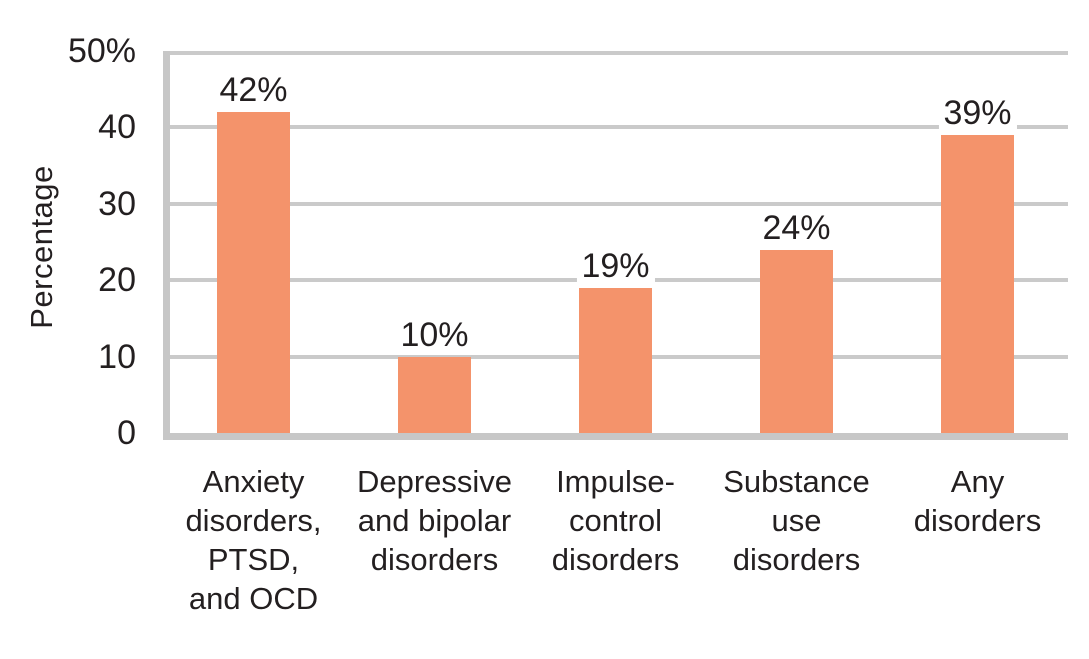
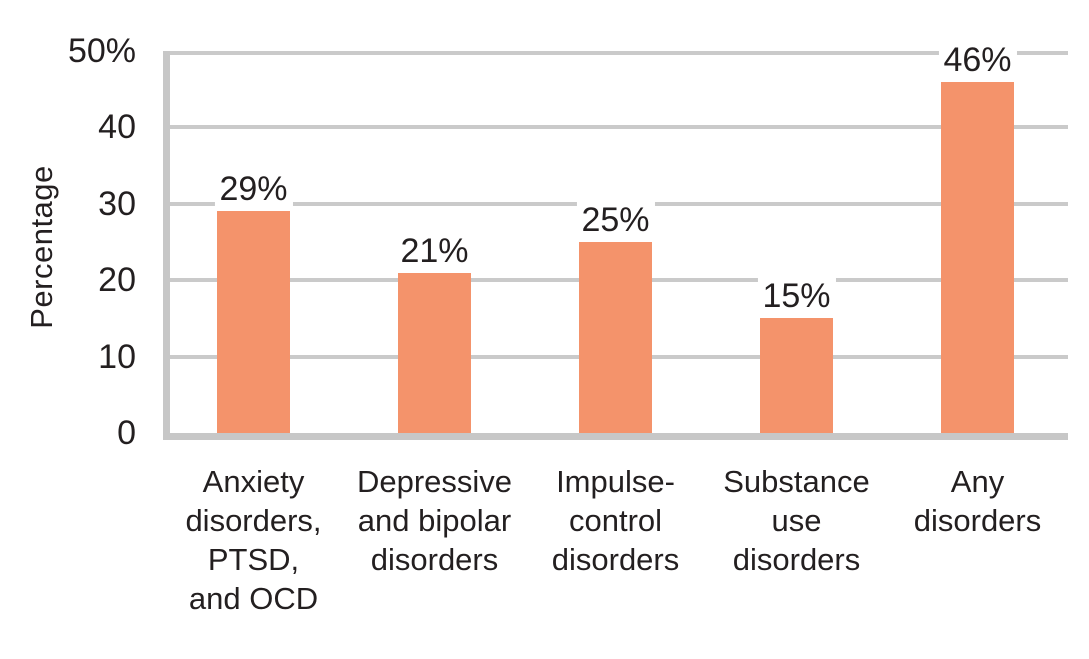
Anxiety disorders, PTSD, and OCD: 42% -> 29%
Depressive and bipolar disorders: 10% -> 21%
Impulse-control disorders: 19% -> 25%
Substance use disorders: 24% -> 15%
Any disorders: 39% -> 46%
